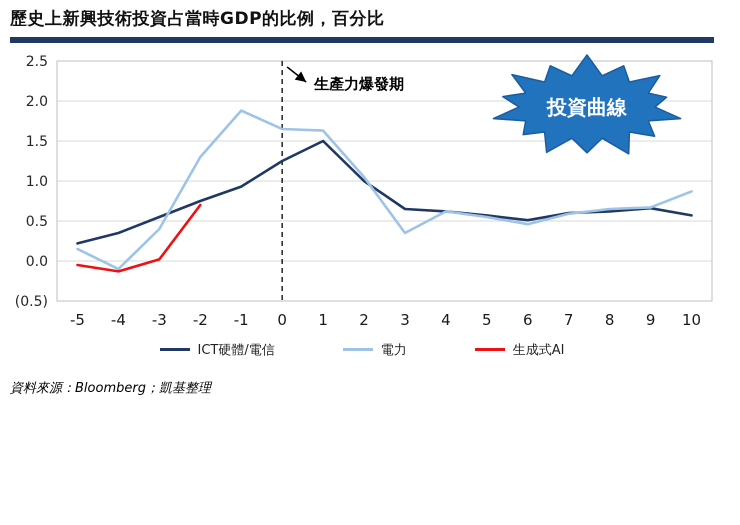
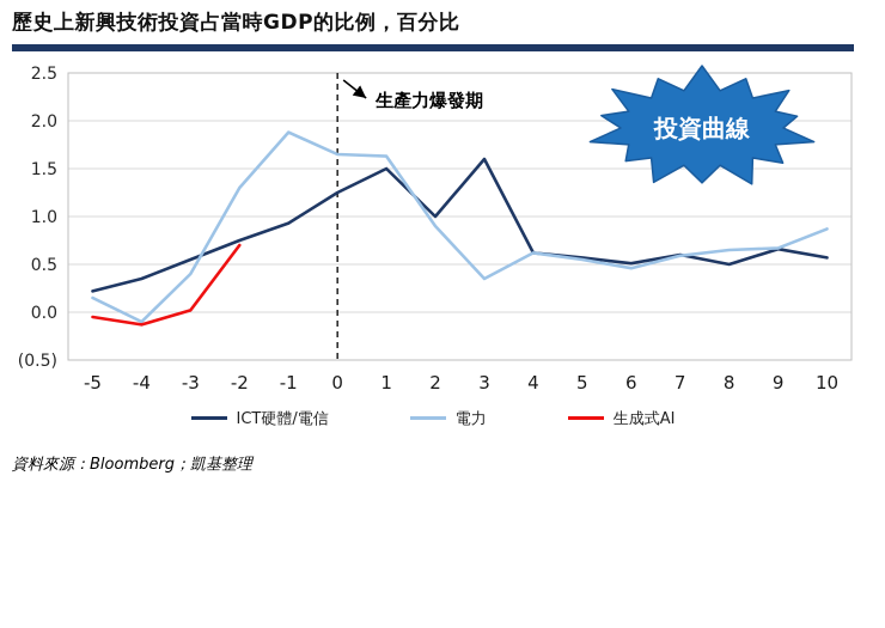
電力/2: 1.1 -> 0.9
ICT硬體/電信/3: 0.7 -> 1.6
ICT硬體/電信/8: 0.6 -> 0.5
